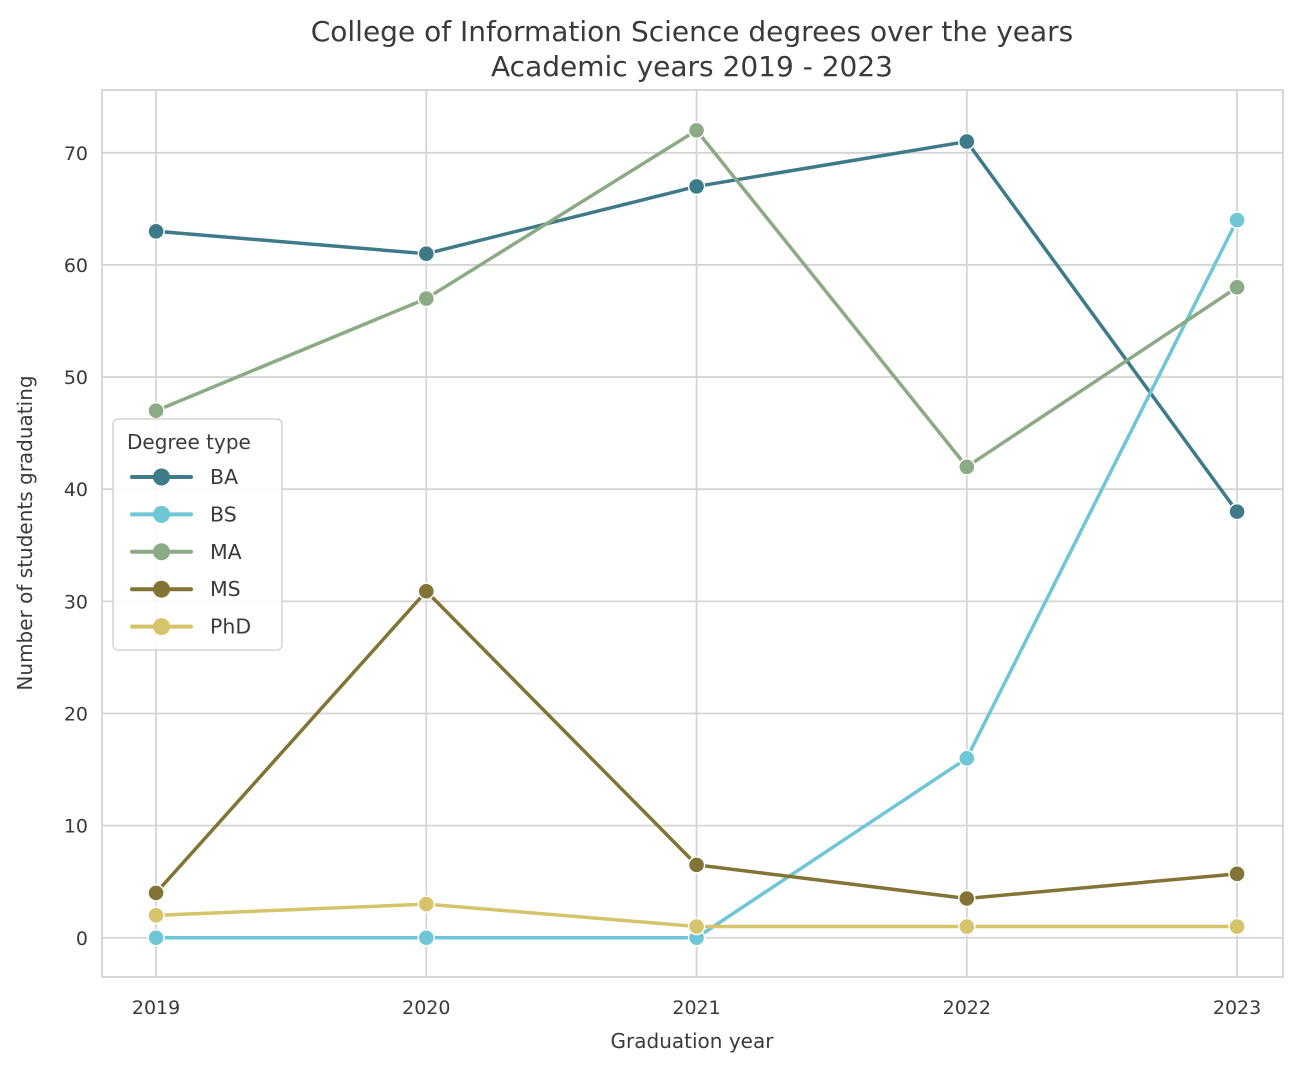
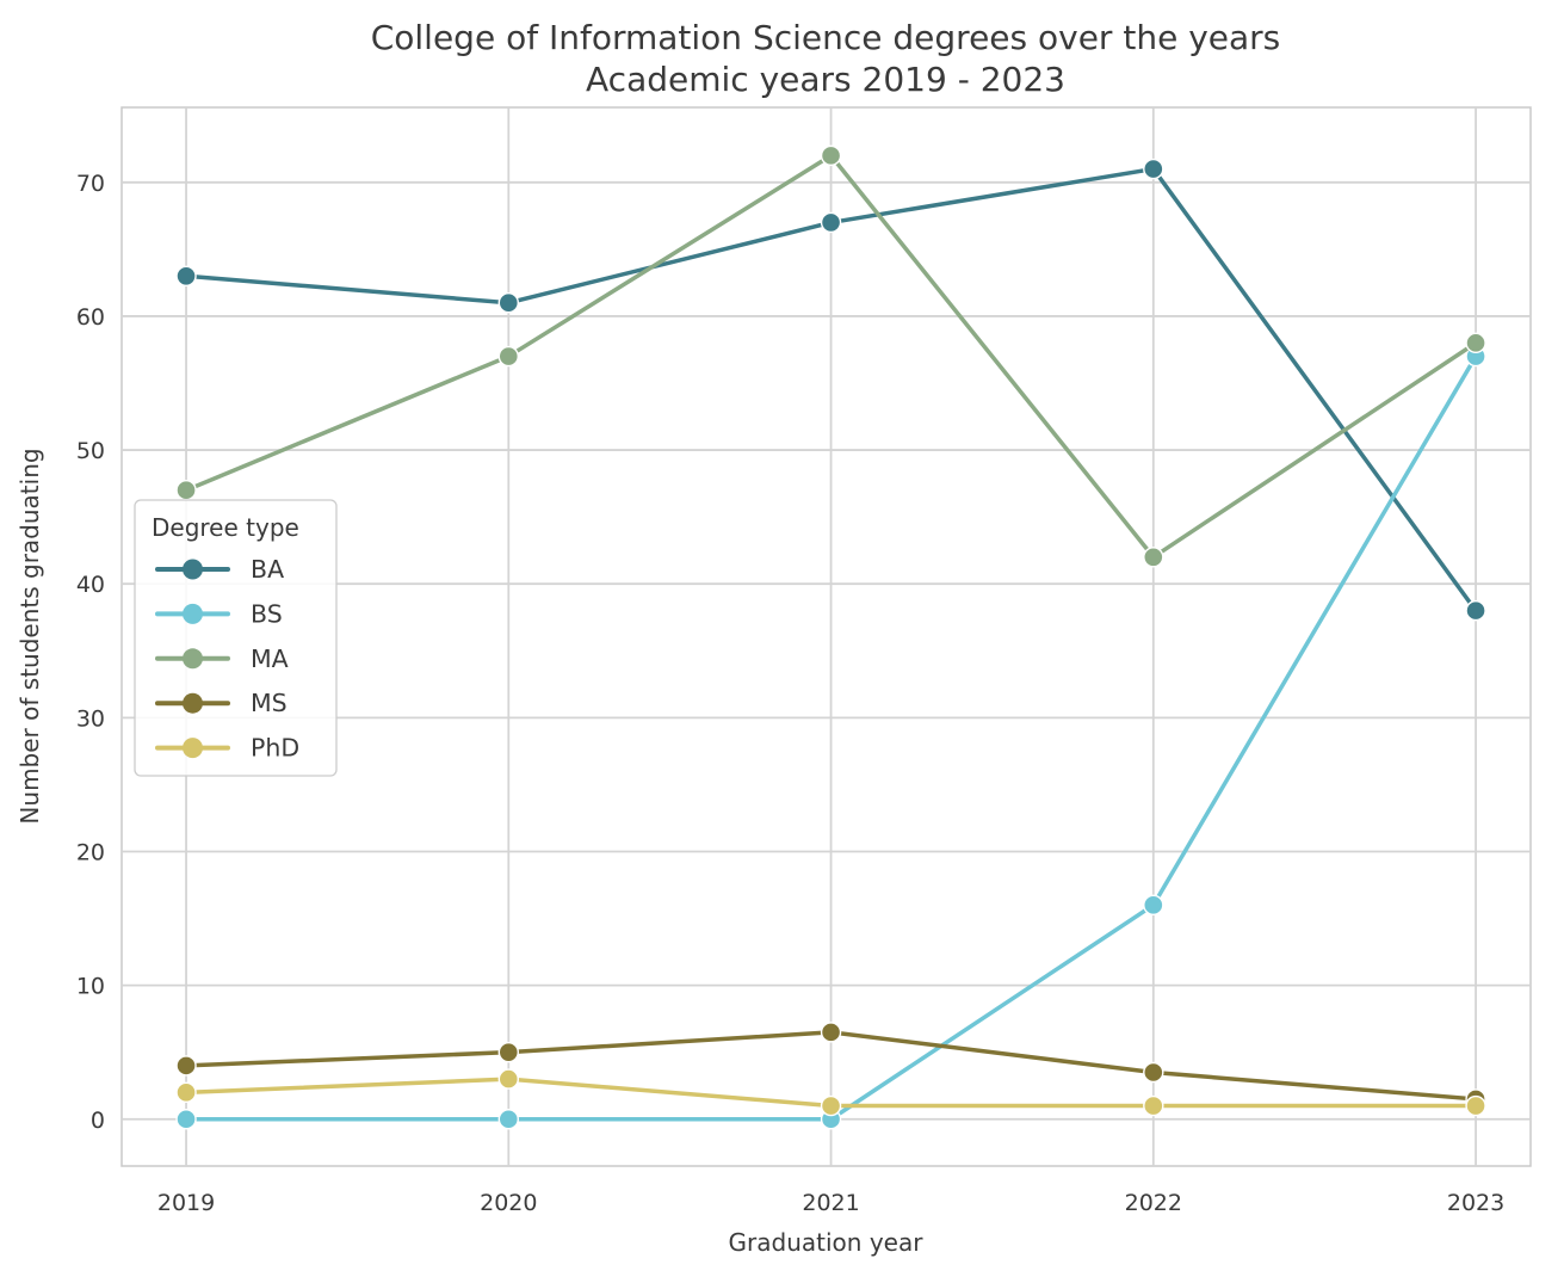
MS/2020: 30.9 -> 5.0
BS/2023: 64 -> 57
MS/2023: 5.7 -> 1.5
